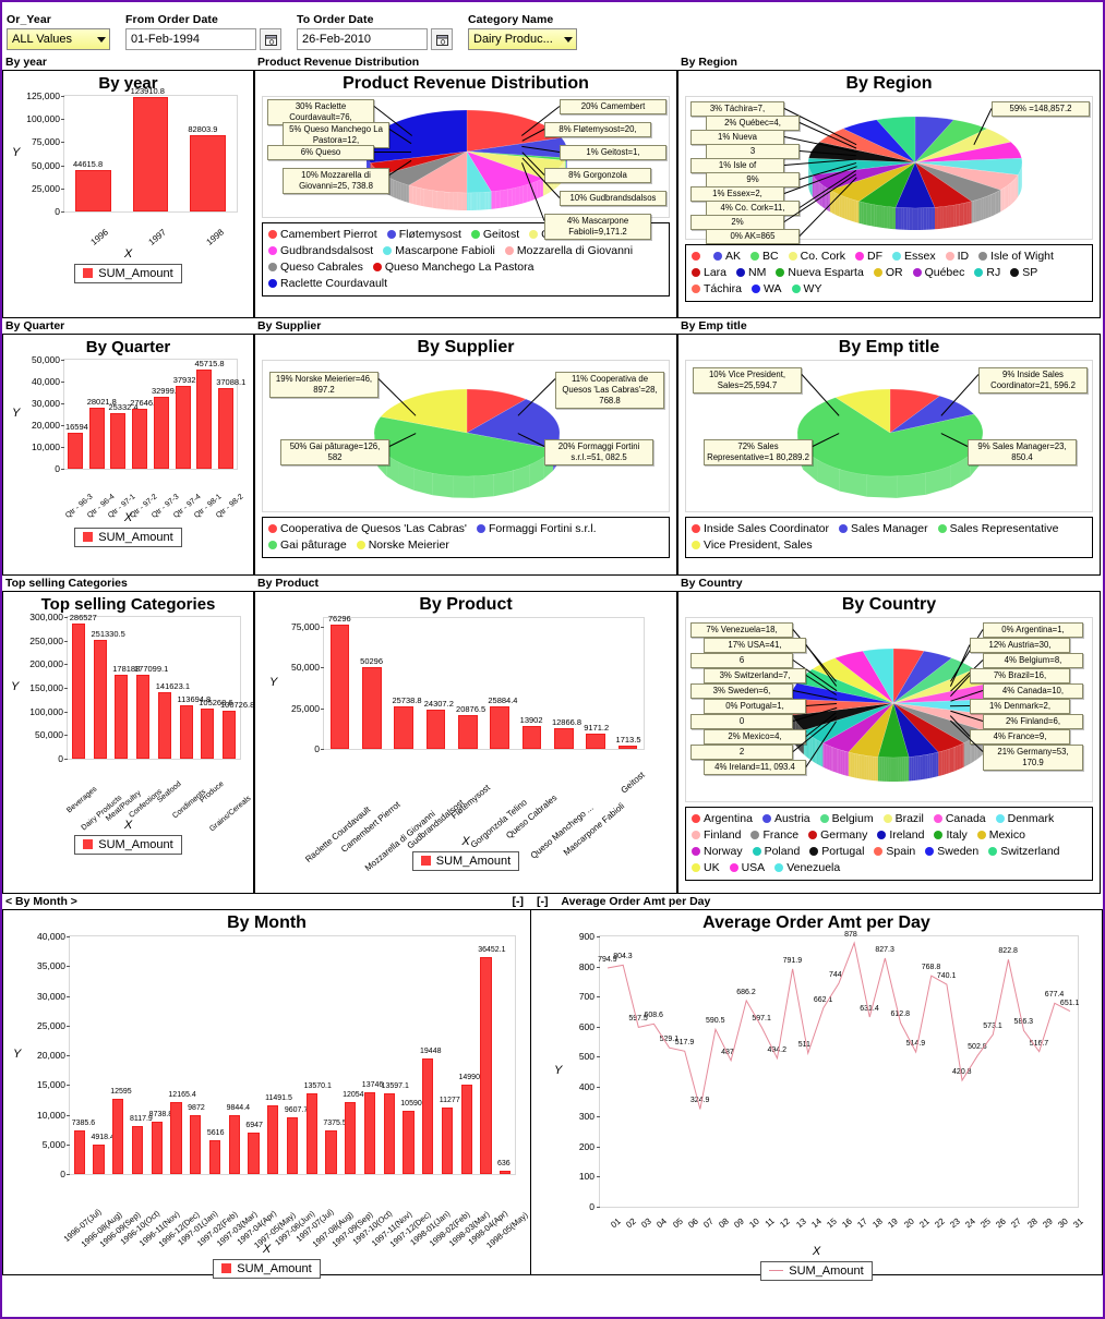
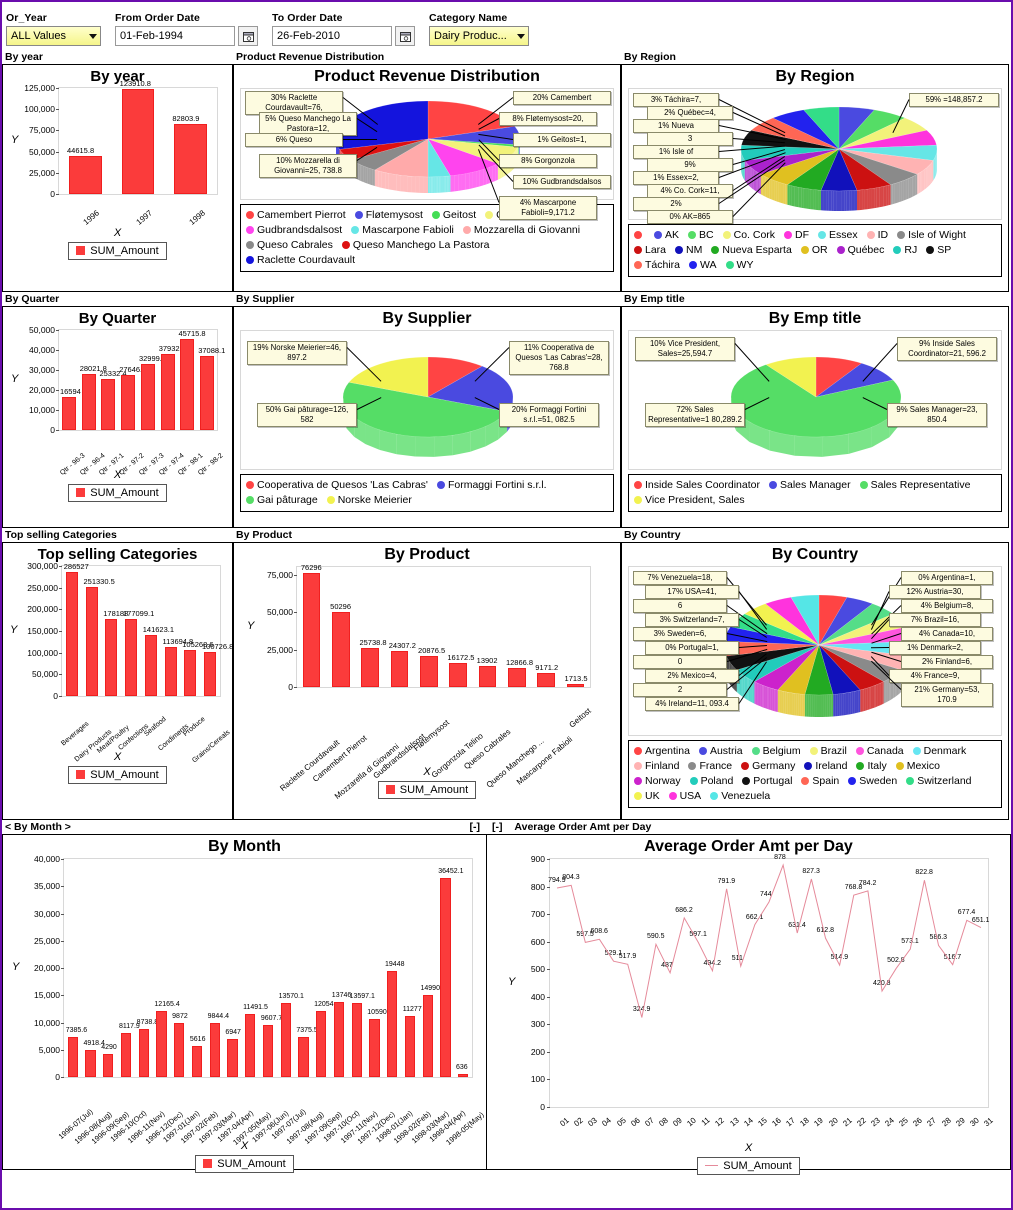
By Product/Gorgonzola Telino: 25884.4 -> 16172.5
By Month/1996-09(Sep): 12595 -> 4290
Average Order Amt per Day/23: 740.1 -> 784.2
